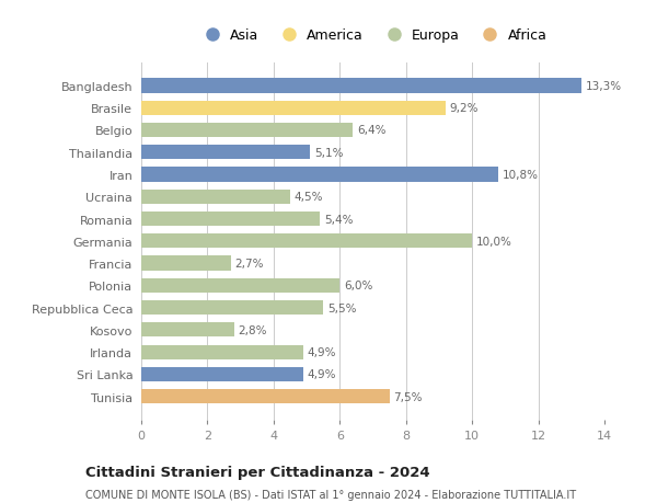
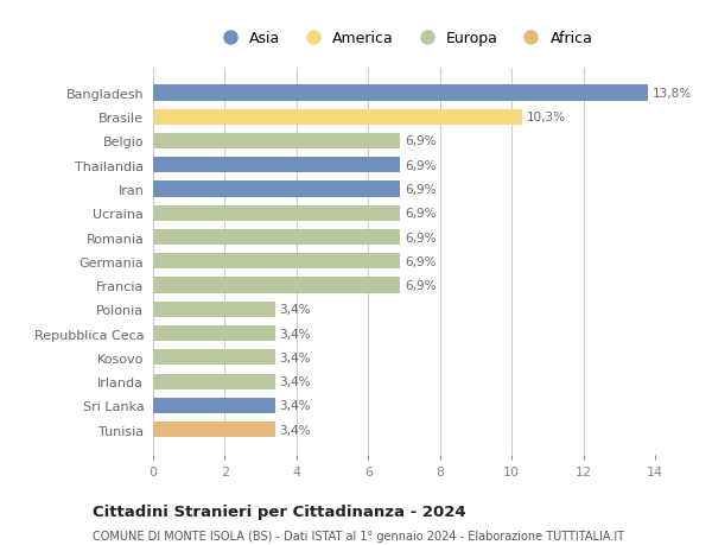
Bangladesh: 13,3% -> 13,8%
Brasile: 9,2% -> 10,3%
Belgio: 6,4% -> 6,9%
Thailandia: 5,1% -> 6,9%
Iran: 10,8% -> 6,9%
Ucraina: 4,5% -> 6,9%
Romania: 5,4% -> 6,9%
Germania: 10,0% -> 6,9%
Francia: 2,7% -> 6,9%
Polonia: 6,0% -> 3,4%
Repubblica Ceca: 5,5% -> 3,4%
Kosovo: 2,8% -> 3,4%
Irlanda: 4,9% -> 3,4%
Sri Lanka: 4,9% -> 3,4%
Tunisia: 7,5% -> 3,4%
